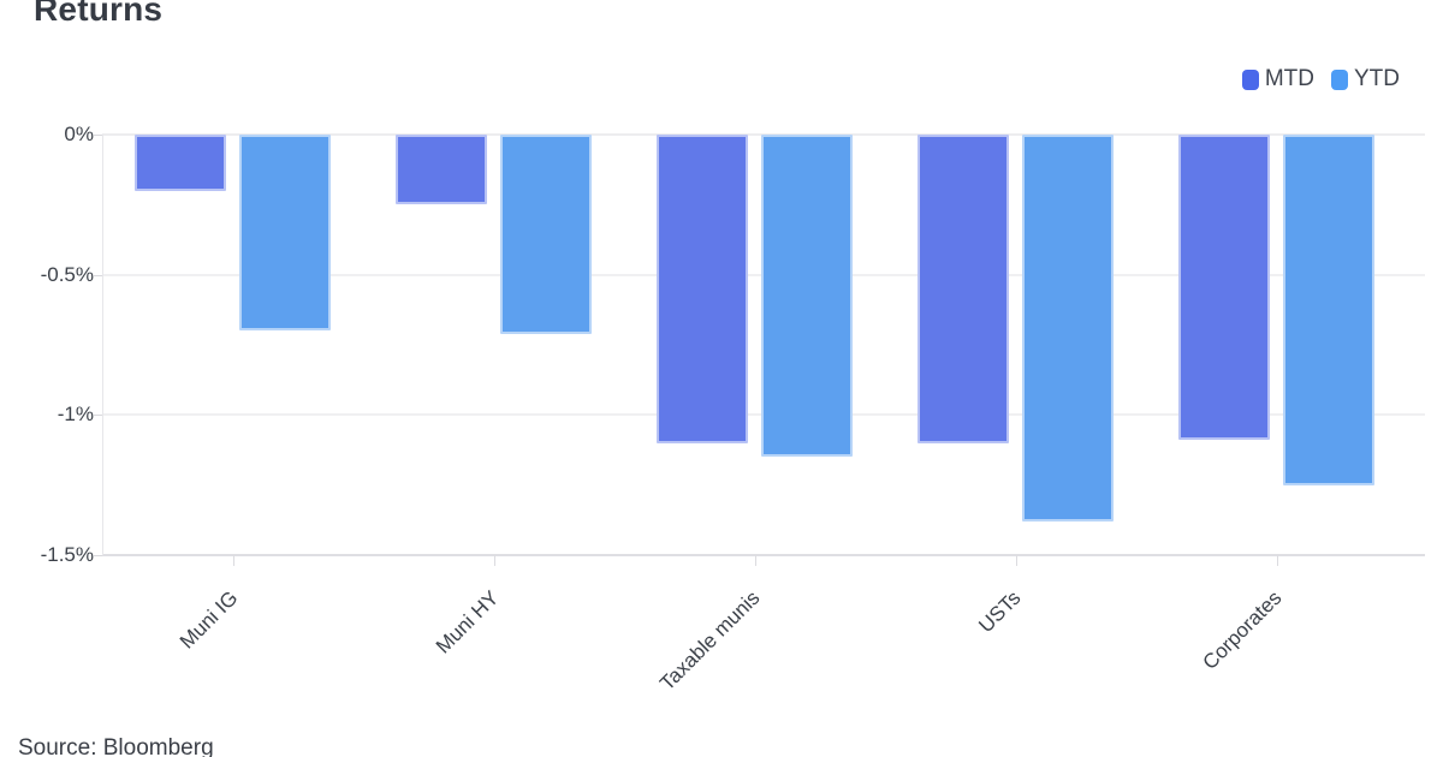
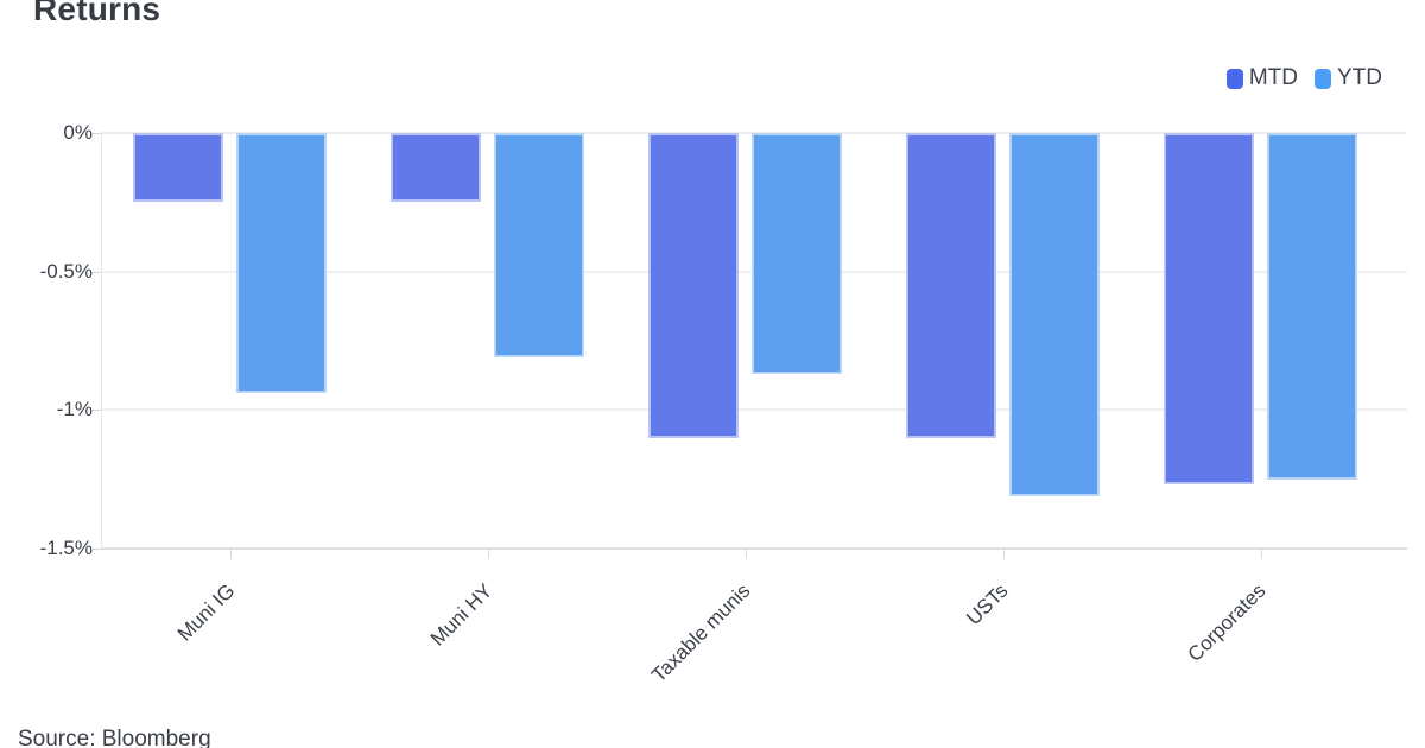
MTD/Muni IG: -0.20% -> -0.25%
YTD/Muni IG: -0.70% -> -0.94%
YTD/Muni HY: -0.71% -> -0.81%
YTD/Taxable munis: -1.15% -> -0.87%
YTD/USTs: -1.38% -> -1.31%
MTD/Corporates: -1.09% -> -1.27%
